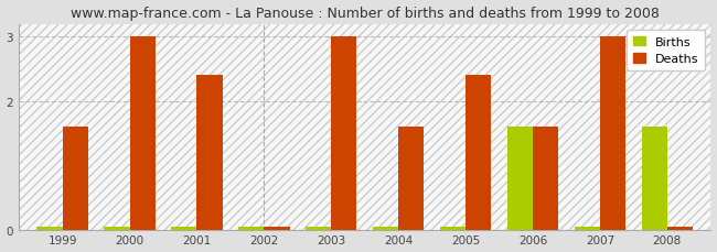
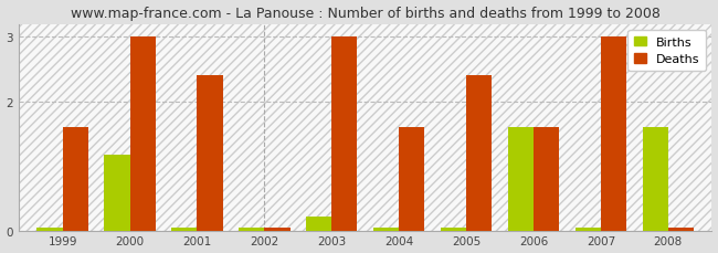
Births/2000: 0.04 -> 1.18
Births/2003: 0.04 -> 0.22
